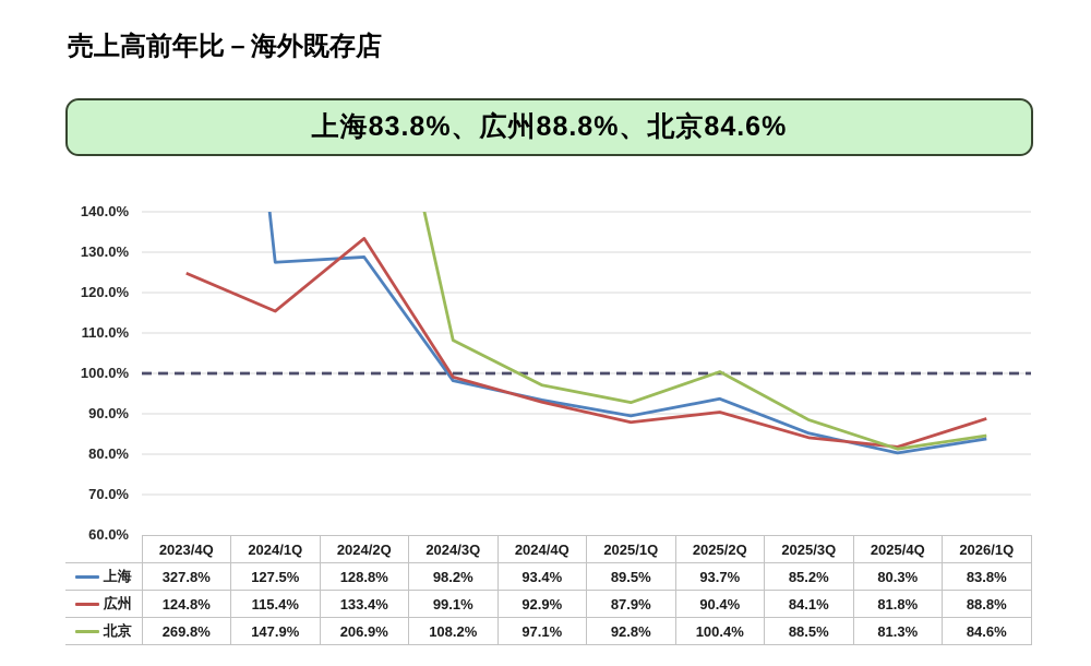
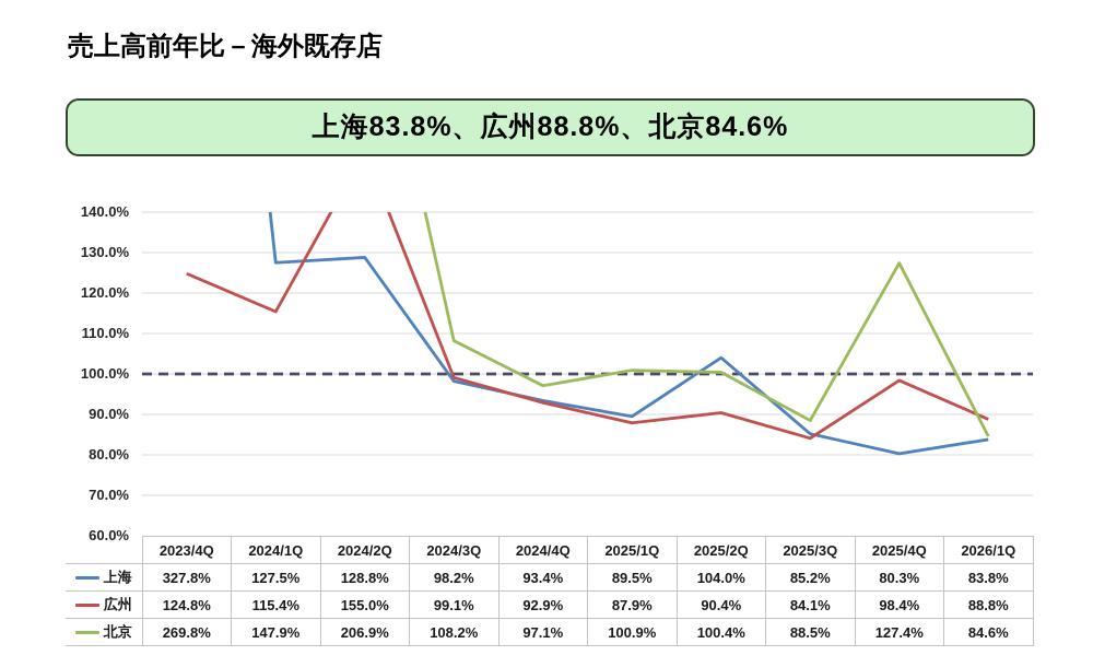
広州/2024/2Q: 133.4% -> 155.0%
北京/2025/1Q: 92.8% -> 100.9%
上海/2025/2Q: 93.7% -> 104.0%
広州/2025/4Q: 81.8% -> 98.4%
北京/2025/4Q: 81.3% -> 127.4%
